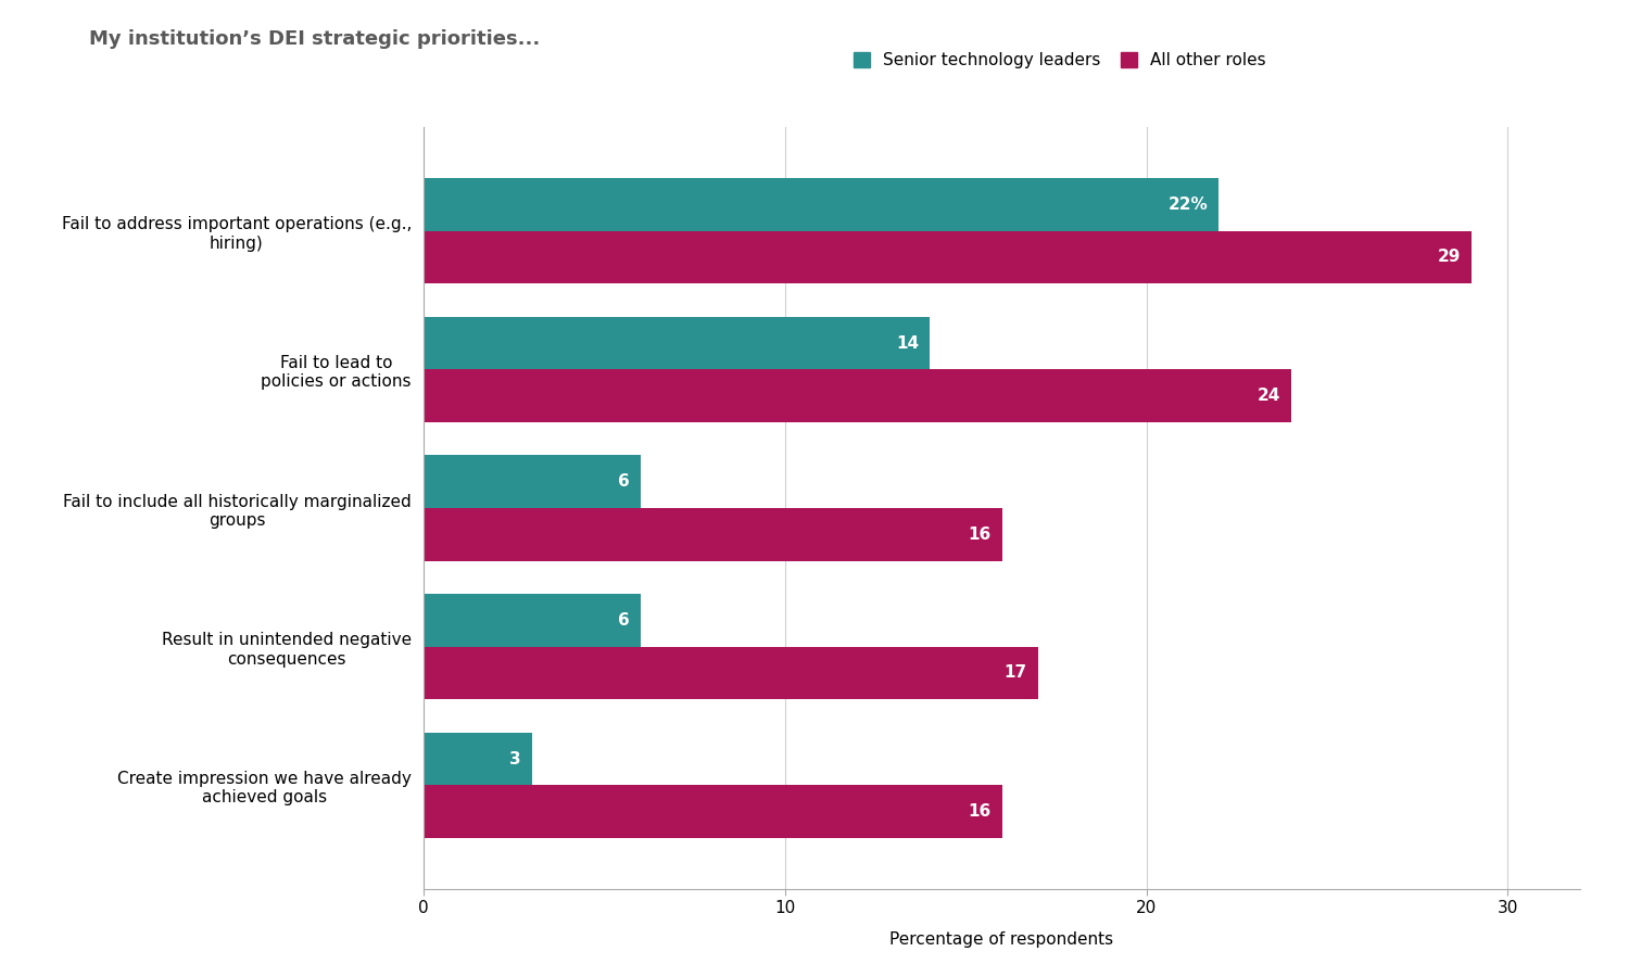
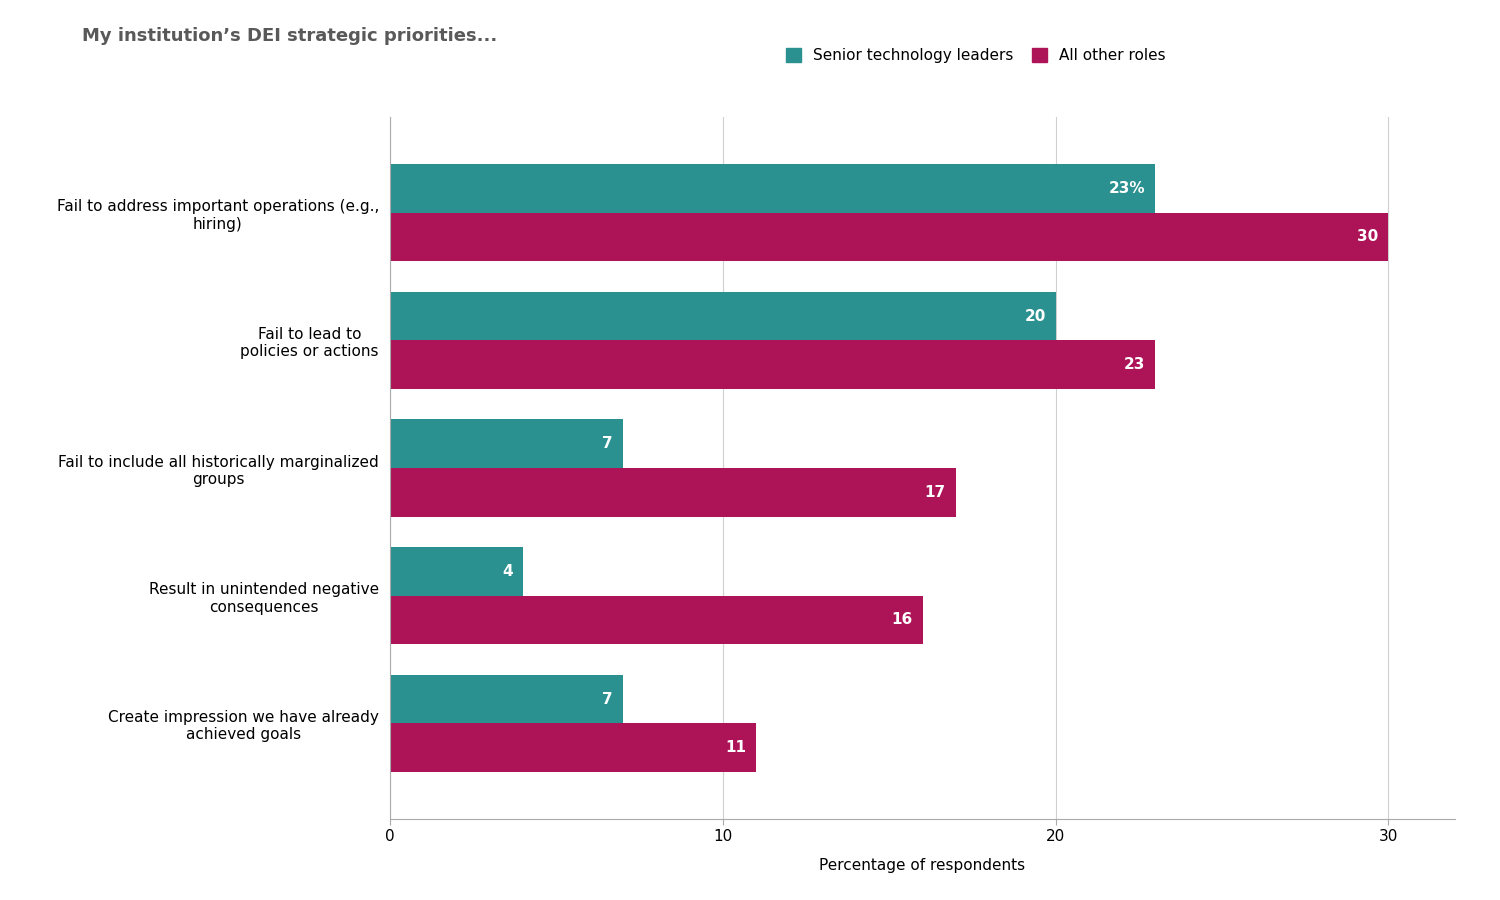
Senior technology leaders/Fail to address important operations (e.g., hiring): 22% -> 23%
All other roles/Fail to address important operations (e.g., hiring): 29 -> 30
Senior technology leaders/Fail to lead to policies or actions: 14 -> 20
All other roles/Fail to lead to policies or actions: 24 -> 23
Senior technology leaders/Fail to include all historically marginalized groups: 6 -> 7
All other roles/Fail to include all historically marginalized groups: 16 -> 17
Senior technology leaders/Result in unintended negative consequences: 6 -> 4
All other roles/Result in unintended negative consequences: 17 -> 16
Senior technology leaders/Create impression we have already achieved goals: 3 -> 7
All other roles/Create impression we have already achieved goals: 16 -> 11
